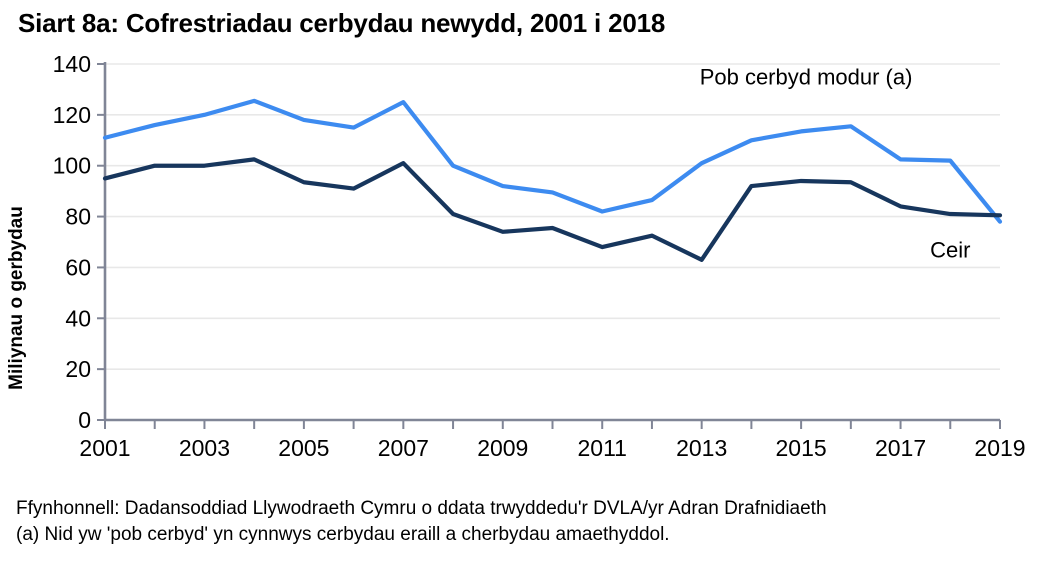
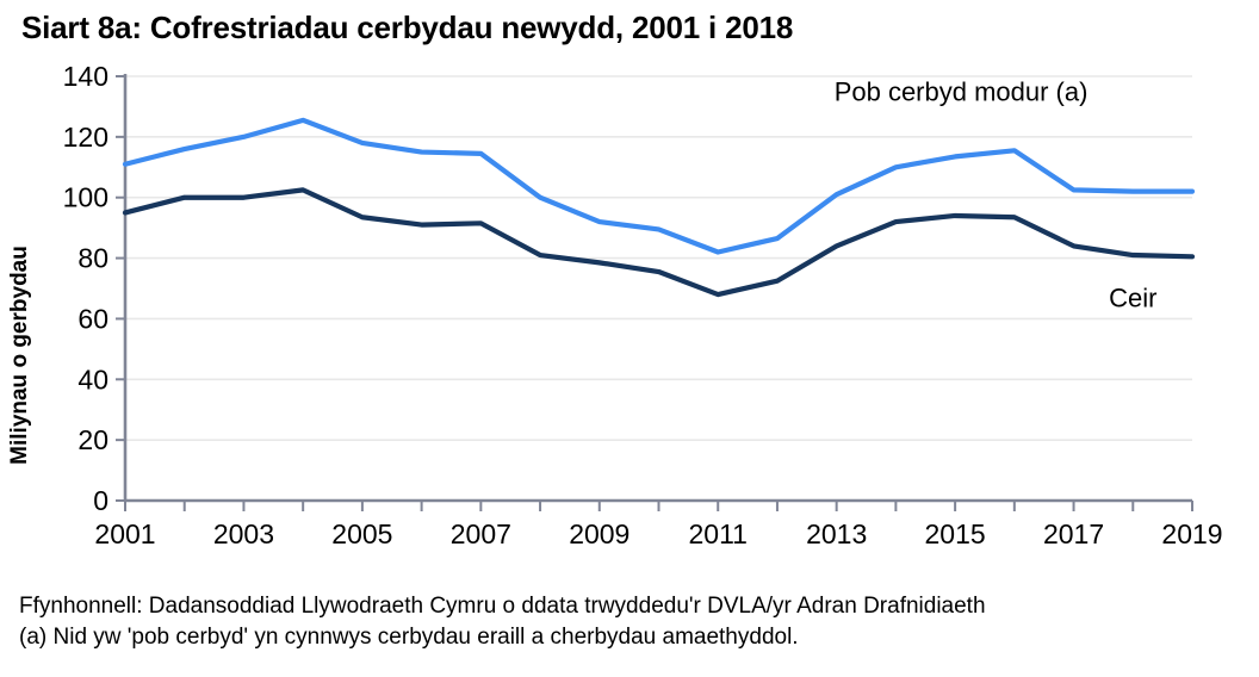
Pob cerbyd modur (a)/2007: 125 -> 114
Ceir/2007: 101 -> 92
Ceir/2009: 74 -> 78
Ceir/2013: 63 -> 84
Pob cerbyd modur (a)/2019: 78 -> 102
